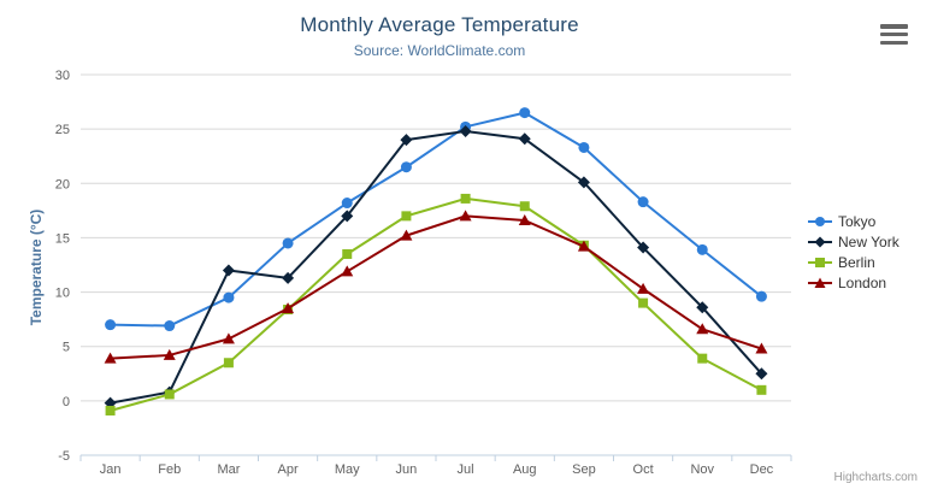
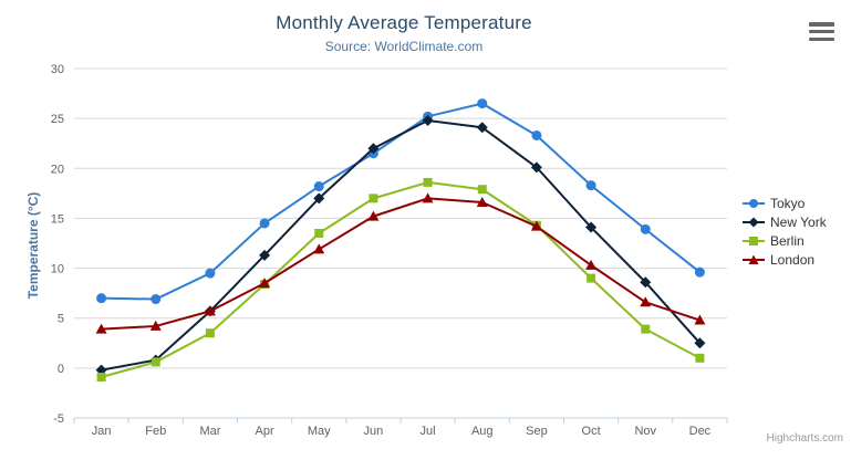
New York/Mar: 12 -> 6
New York/Jun: 24 -> 22
